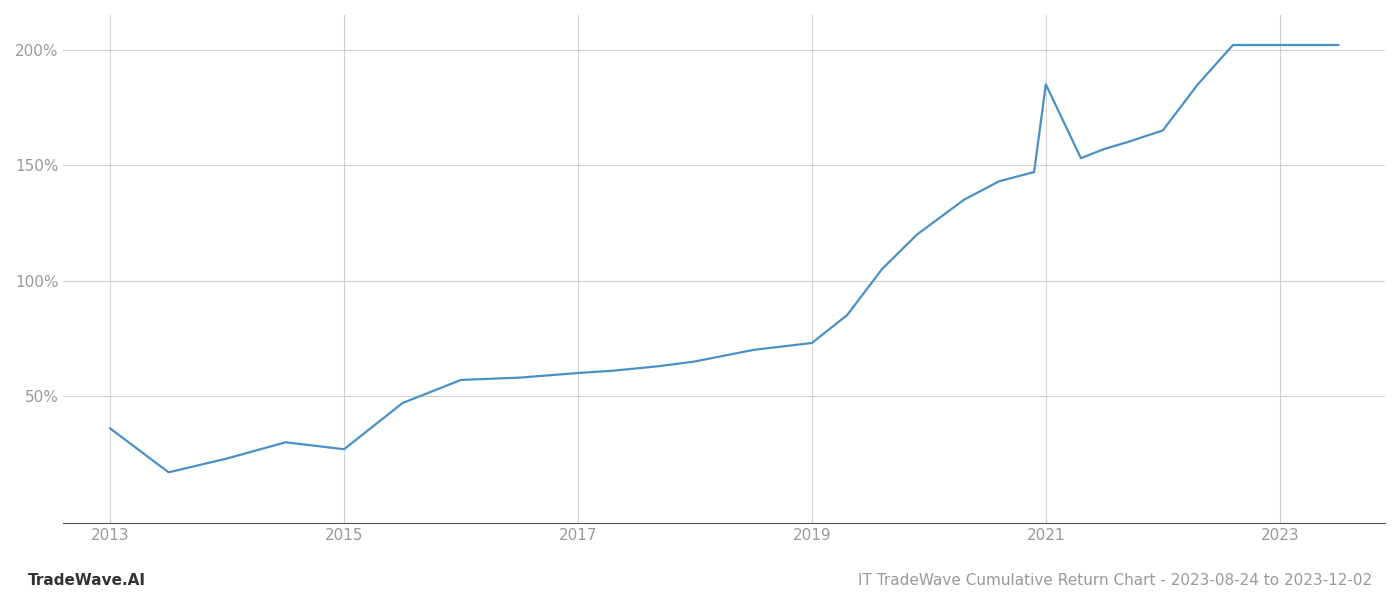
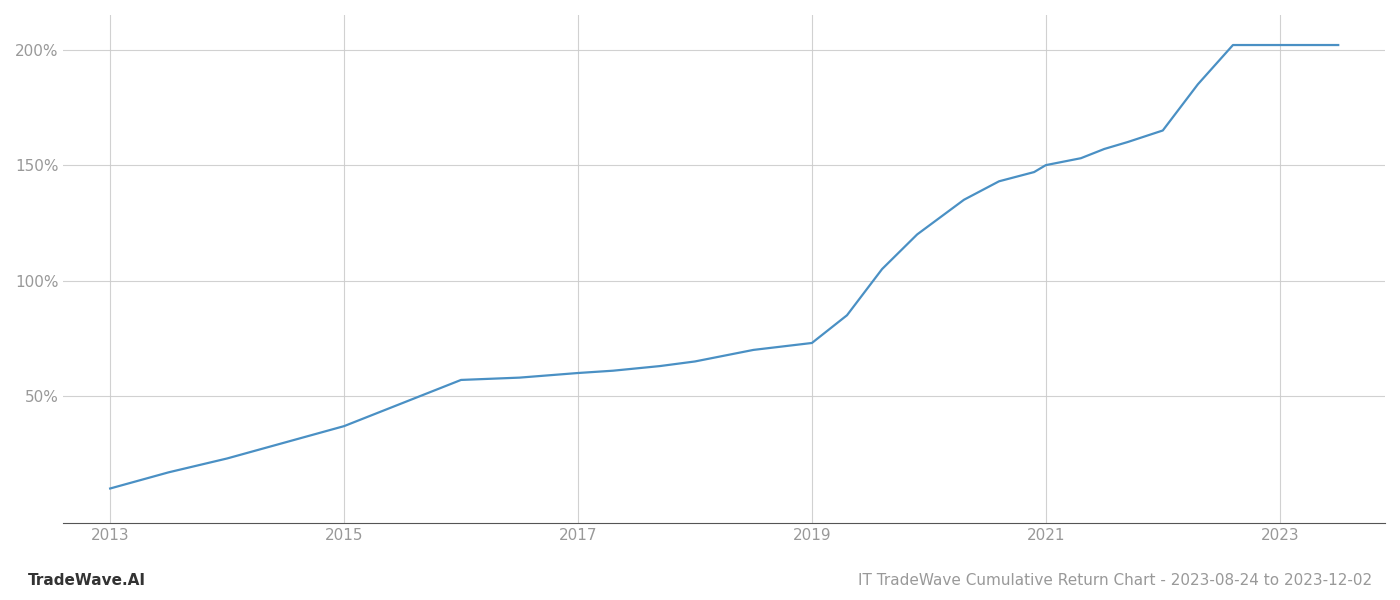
2013: 36% -> 10%
2015: 27% -> 37%
2021: 185% -> 150%
